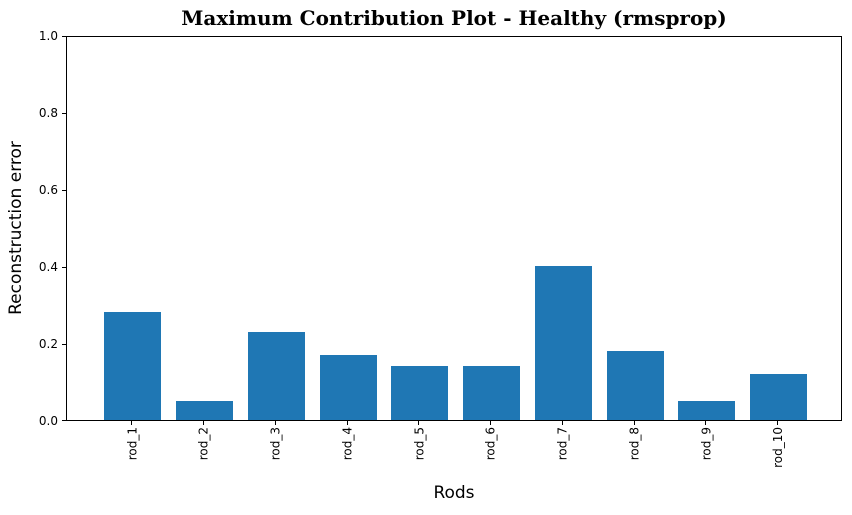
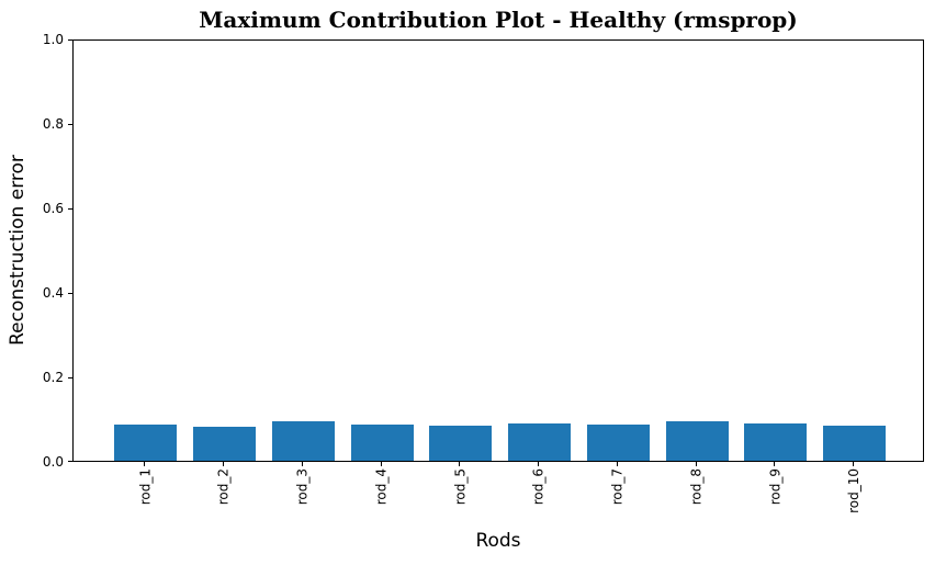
rod_1: 0.28 -> 0.09
rod_2: 0.05 -> 0.08
rod_3: 0.23 -> 0.10
rod_4: 0.17 -> 0.09
rod_5: 0.14 -> 0.08
rod_6: 0.14 -> 0.09
rod_7: 0.40 -> 0.09
rod_8: 0.18 -> 0.09
rod_9: 0.05 -> 0.09
rod_10: 0.12 -> 0.08
